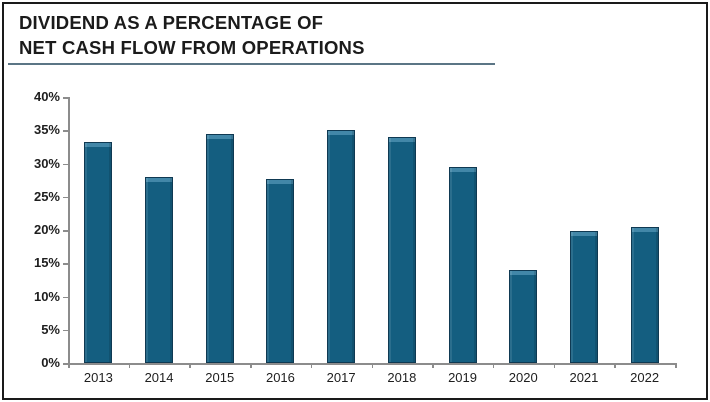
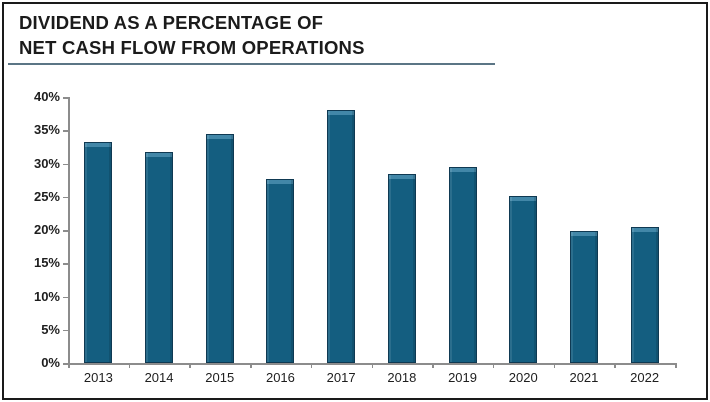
2014: 28% -> 32%
2017: 35% -> 38%
2018: 34% -> 28%
2020: 14% -> 25%
